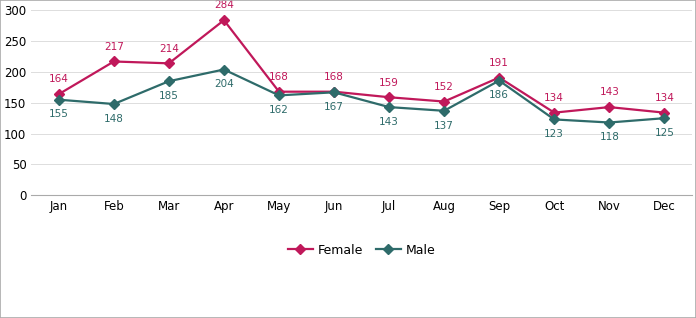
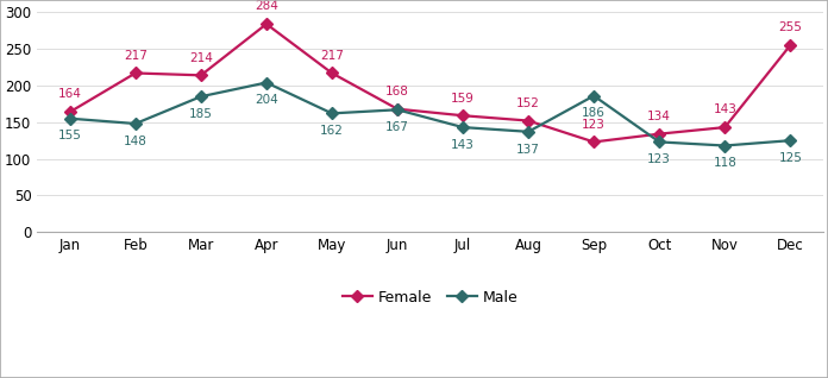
Female/May: 168 -> 217
Female/Sep: 191 -> 123
Female/Dec: 134 -> 255
